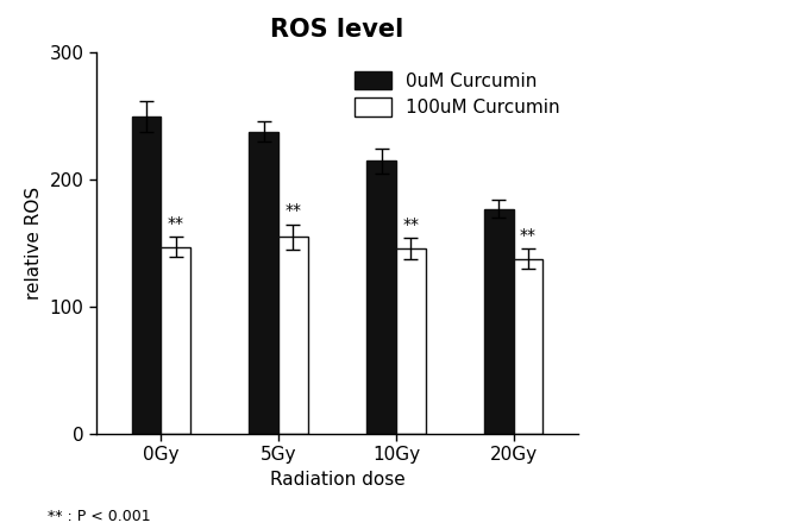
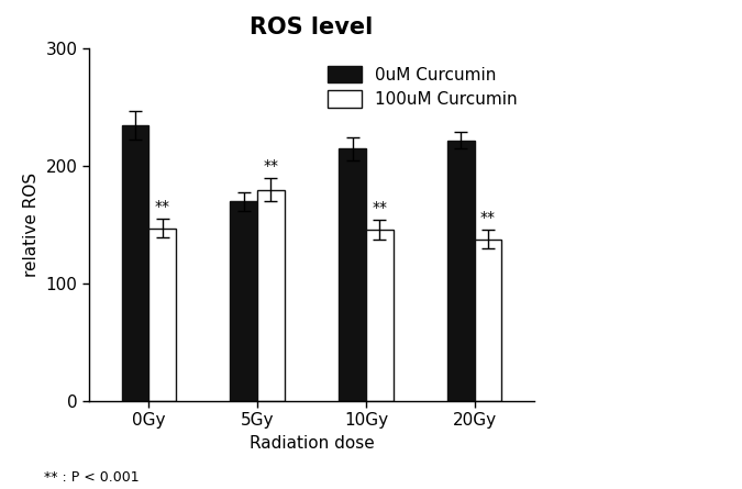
0uM Curcumin/0Gy: 250 -> 235
0uM Curcumin/5Gy: 238 -> 170
100uM Curcumin/5Gy: 155 -> 180
0uM Curcumin/20Gy: 177 -> 222
